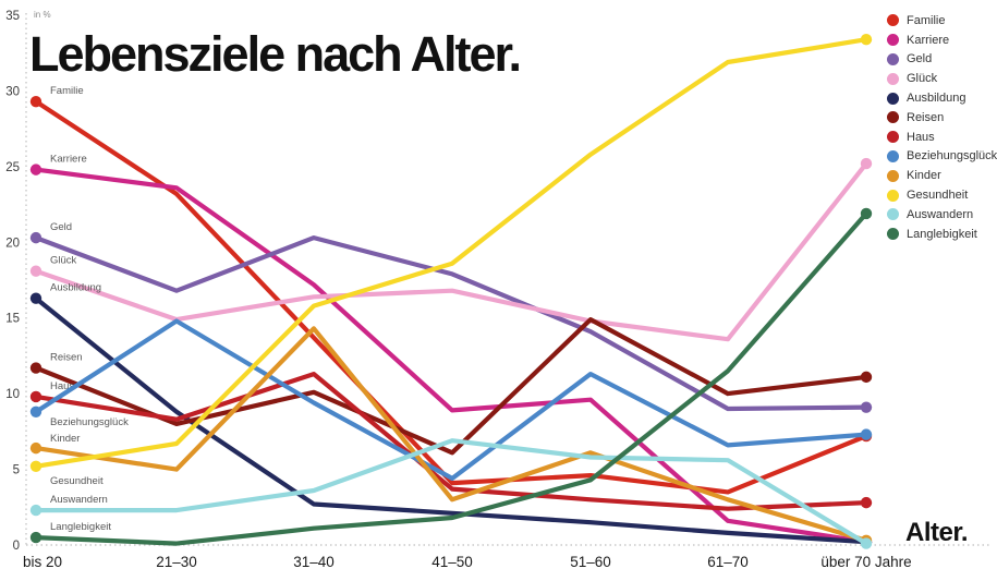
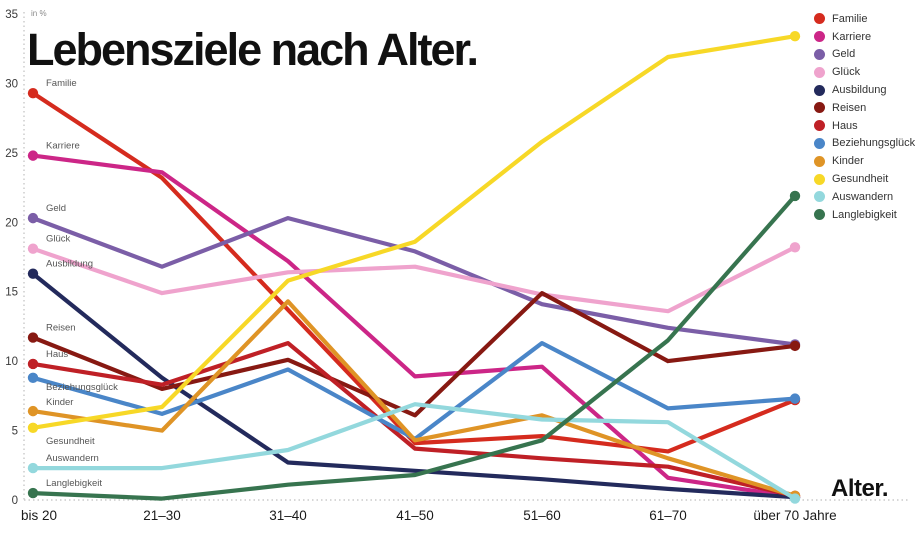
Beziehungsglück/21–30: 14.8 -> 6.2
Kinder/41–50: 3.0 -> 4.3
Geld/61–70: 9.0 -> 12.4
Geld/über 70 Jahre: 9.1 -> 11.2
Glück/über 70 Jahre: 25.2 -> 18.2
Haus/über 70 Jahre: 2.8 -> 0.3
